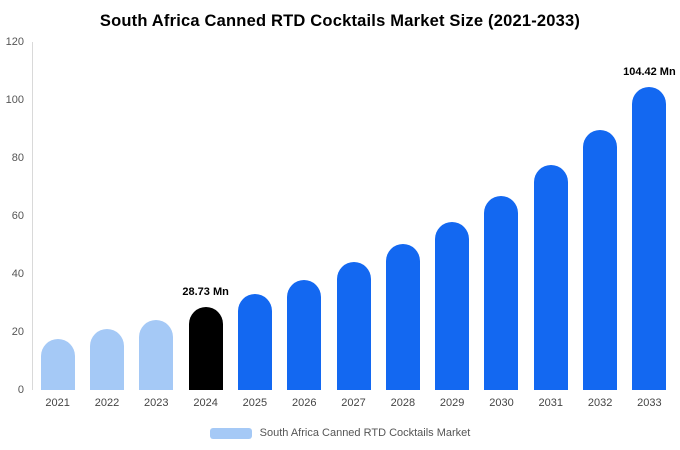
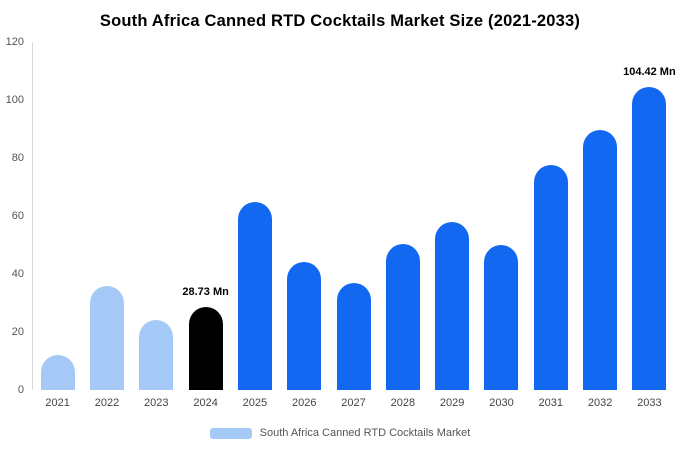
2021: 18 -> 12
2022: 21 -> 36
2025: 33 -> 65
2026: 38 -> 44
2027: 44 -> 37
2030: 67 -> 50
